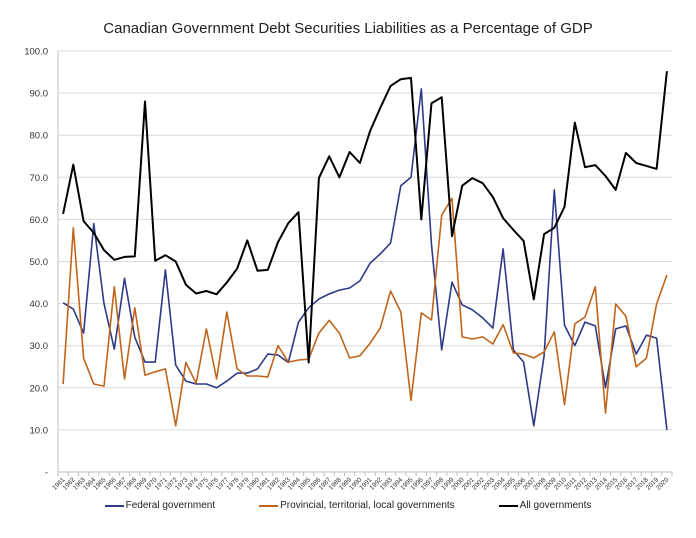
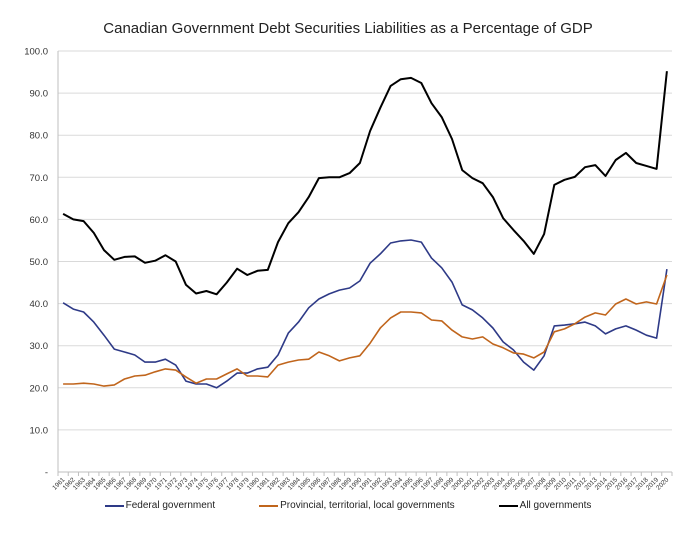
Provincial, territorial, local governments/1962: 58 -> 21
All governments/1962: 73 -> 60
Federal government/1963: 33 -> 38
Provincial, territorial, local governments/1963: 27 -> 21
Federal government/1964: 59 -> 36
Federal government/1965: 40 -> 32
Provincial, territorial, local governments/1966: 44 -> 21
Federal government/1967: 46 -> 28
Federal government/1968: 32 -> 28
Provincial, territorial, local governments/1968: 39 -> 23
All governments/1969: 88 -> 50
Federal government/1971: 48 -> 27
Provincial, territorial, local governments/1972: 11 -> 24
Provincial, territorial, local governments/1973: 26 -> 23
Provincial, territorial, local governments/1975: 34 -> 22
Provincial, territorial, local governments/1977: 38 -> 23
All governments/1979: 55 -> 47
Federal government/1981: 28 -> 25
Provincial, territorial, local governments/1982: 30 -> 25
Federal government/1983: 26 -> 33
All governments/1985: 26 -> 65
Provincial, territorial, local governments/1986: 33 -> 28
Provincial, territorial, local governments/1987: 36 -> 28
All governments/1987: 75 -> 70
Provincial, territorial, local governments/1988: 33 -> 26
All governments/1989: 76 -> 71
Provincial, territorial, local governments/1993: 43 -> 37
Federal government/1994: 68 -> 55
Federal government/1995: 70 -> 55
Provincial, territorial, local governments/1995: 17 -> 38
Federal government/1996: 91 -> 55
All governments/1996: 60 -> 92
Federal government/1997: 54 -> 51
Federal government/1998: 29 -> 48
Provincial, territorial, local governments/1998: 61 -> 36
All governments/1998: 89 -> 84
Provincial, territorial, local governments/1999: 65 -> 34
All governments/1999: 56 -> 79
All governments/2000: 68 -> 72
Federal government/2004: 53 -> 31
Provincial, territorial, local governments/2004: 35 -> 30
Federal government/2007: 11 -> 24
All governments/2007: 41 -> 52
Federal government/2009: 67 -> 35
All governments/2009: 58 -> 68
Provincial, territorial, local governments/2010: 16 -> 34
All governments/2010: 63 -> 69
Federal government/2011: 30 -> 35
All governments/2011: 83 -> 70
Provincial, territorial, local governments/2013: 44 -> 38
Federal government/2014: 20 -> 33
Provincial, territorial, local governments/2014: 14 -> 37
All governments/2015: 67 -> 74
Provincial, territorial, local governments/2016: 37 -> 41
Federal government/2017: 28 -> 34
Provincial, territorial, local governments/2017: 25 -> 40
Provincial, territorial, local governments/2018: 27 -> 40
Federal government/2020: 10 -> 48
